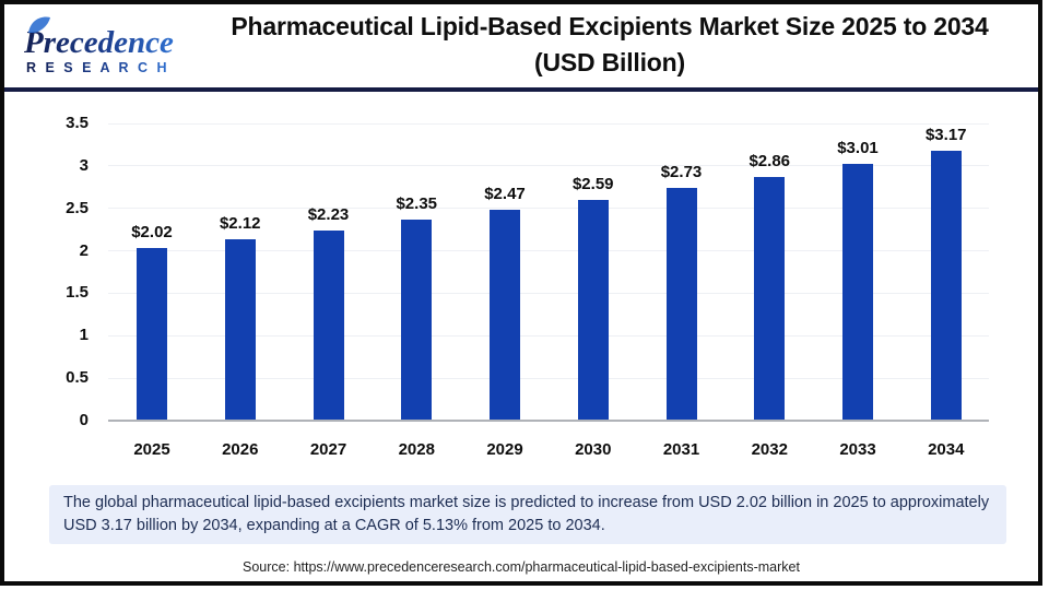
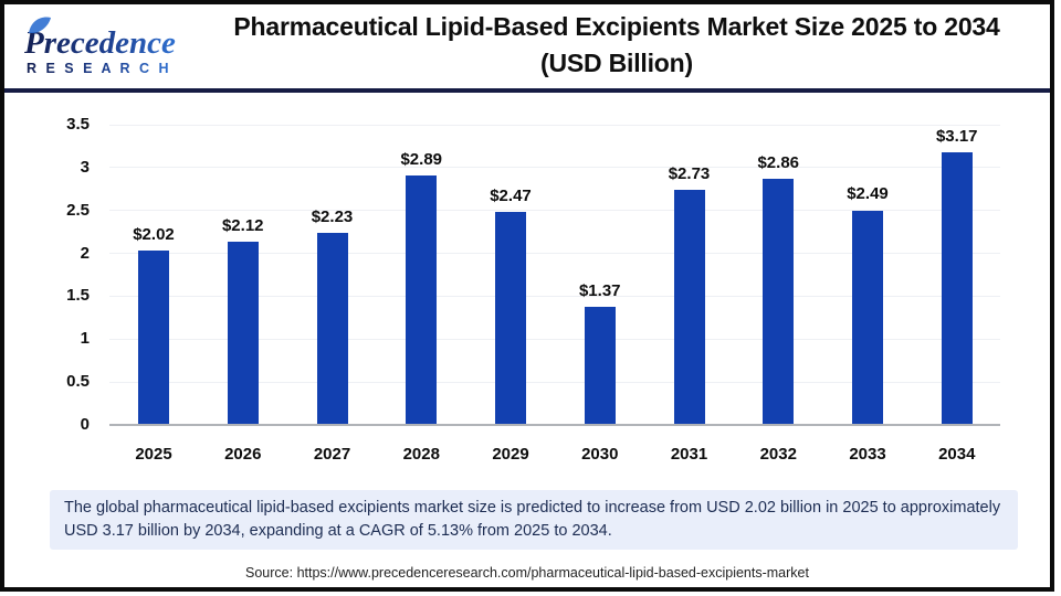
2028: $2.35 -> $2.89
2030: $2.59 -> $1.37
2033: $3.01 -> $2.49
